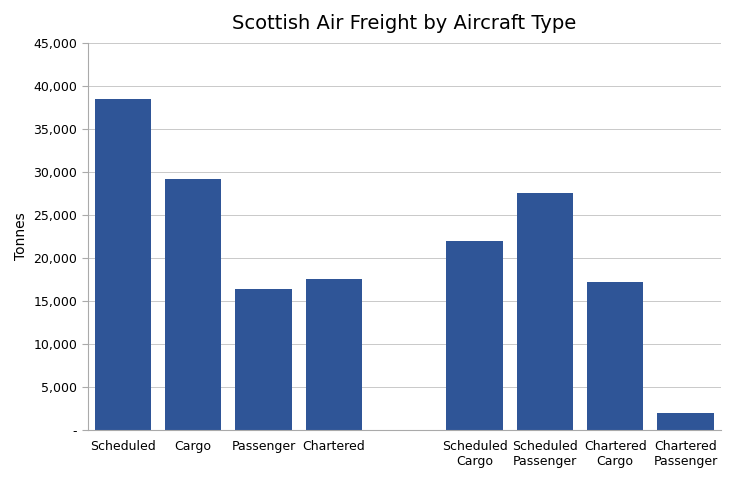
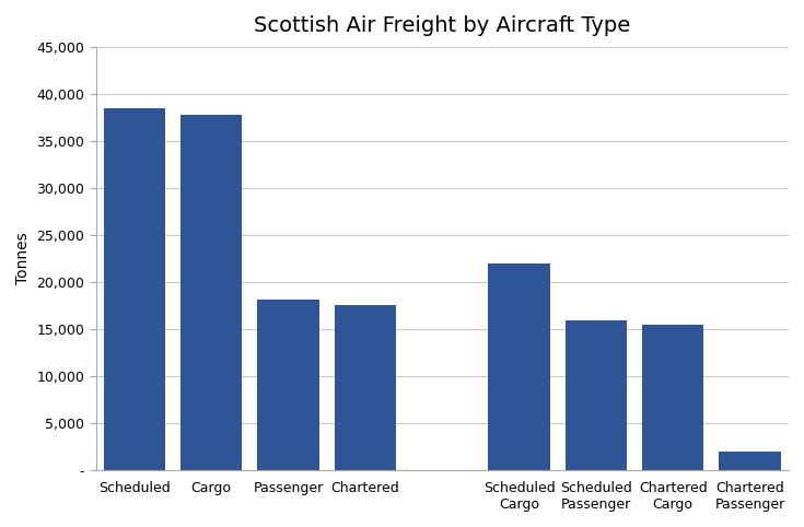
Cargo: 29,200 -> 37,800
Passenger: 16,400 -> 18,200
Scheduled Passenger: 27,600 -> 16,000
Chartered Cargo: 17,200 -> 15,500
